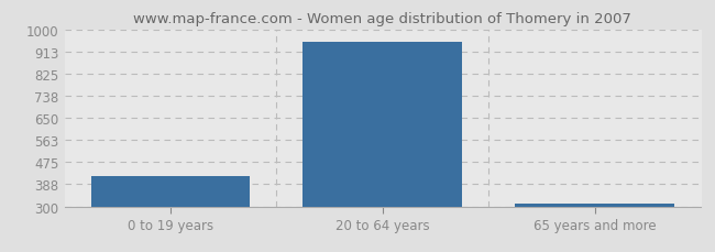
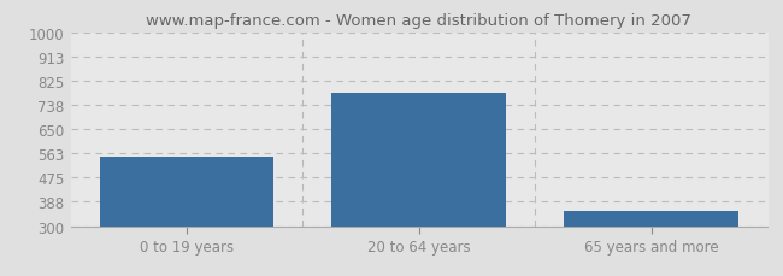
0 to 19 years: 421 -> 550
20 to 64 years: 949 -> 780
65 years and more: 313 -> 355
